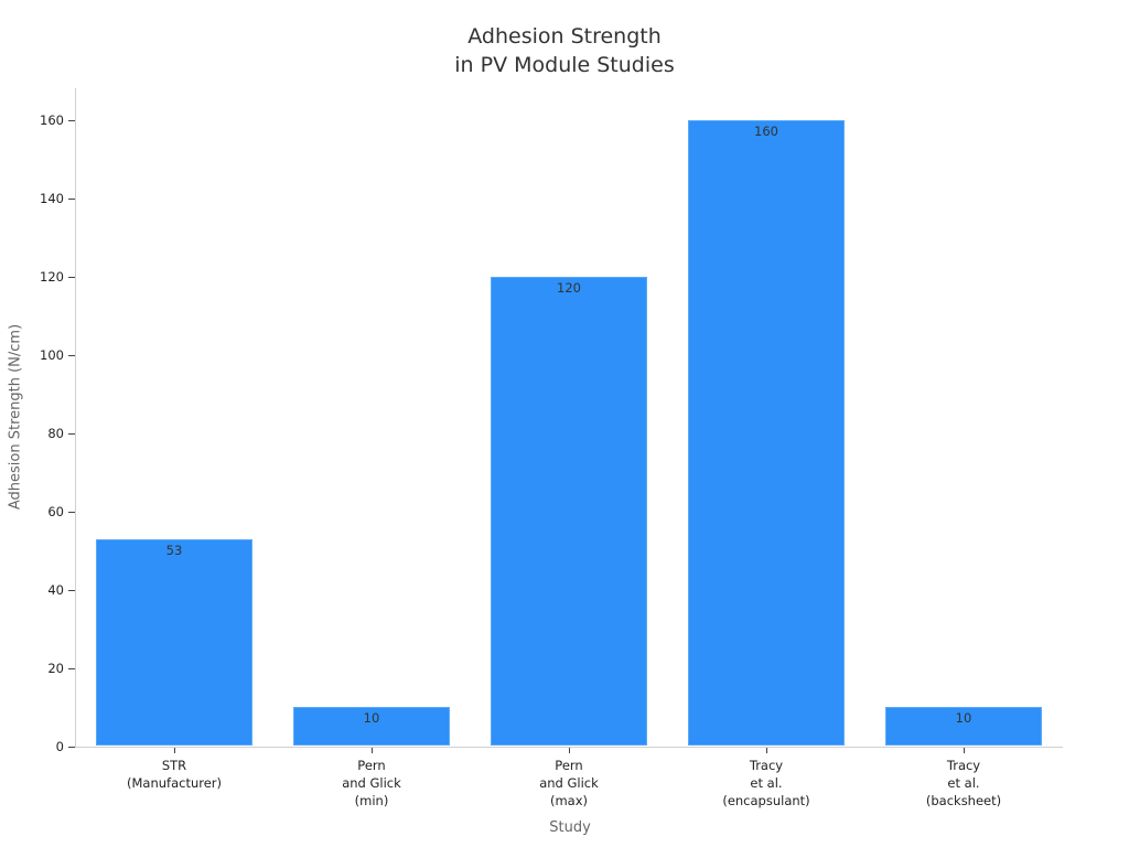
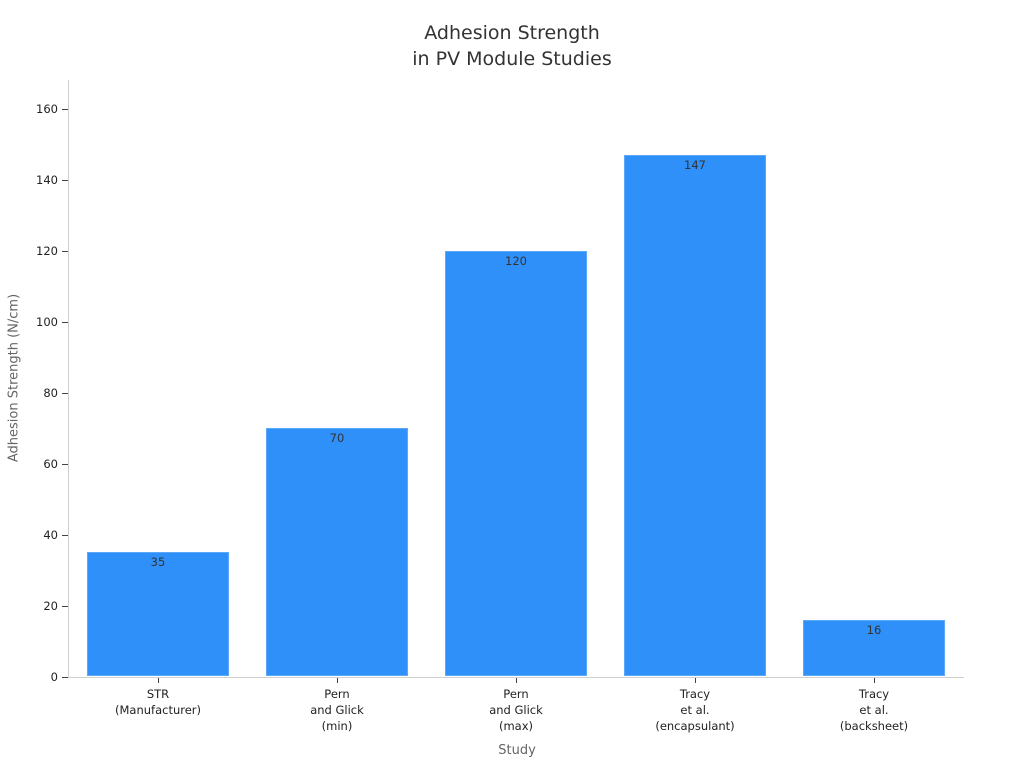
STR (Manufacturer): 53 -> 35
Pern and Glick (min): 10 -> 70
Tracy et al. (encapsulant): 160 -> 147
Tracy et al. (backsheet): 10 -> 16
